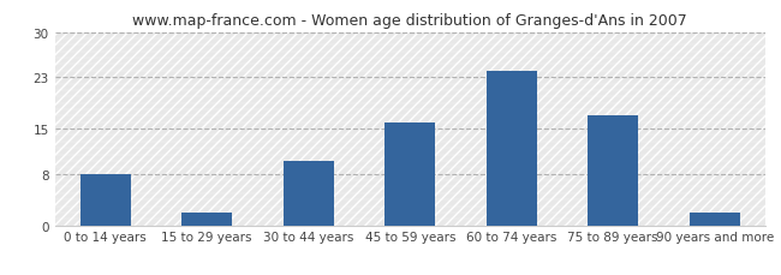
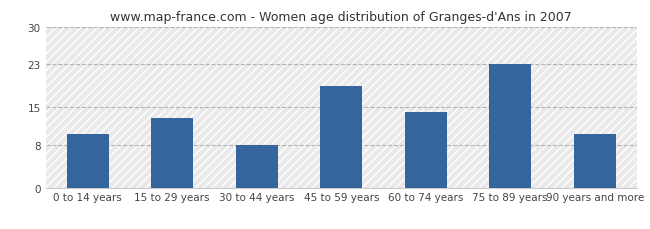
0 to 14 years: 8 -> 10
15 to 29 years: 2 -> 13
30 to 44 years: 10 -> 8
45 to 59 years: 16 -> 19
60 to 74 years: 24 -> 14
75 to 89 years: 17 -> 23
90 years and more: 2 -> 10
